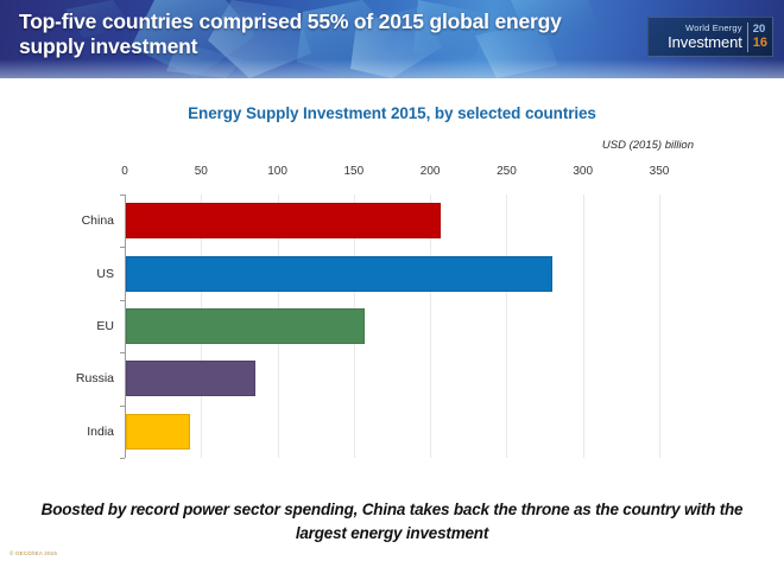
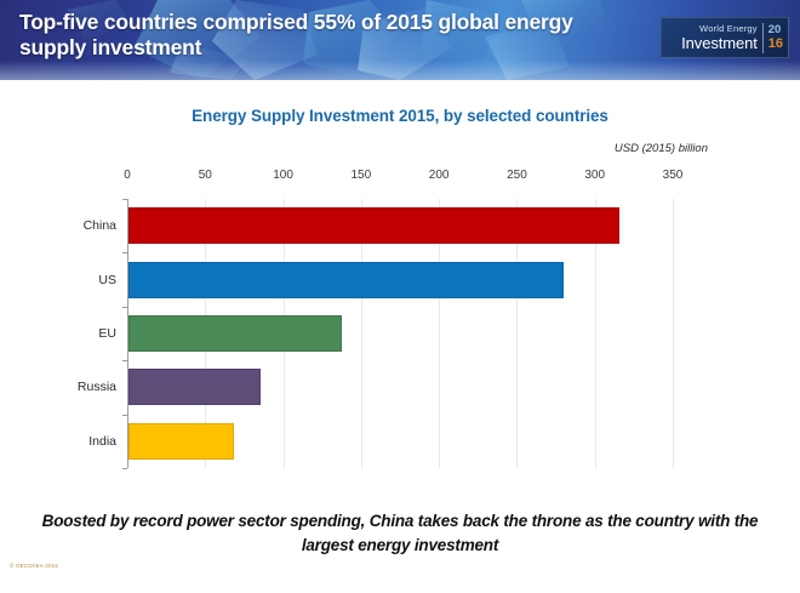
China: 206 -> 315
EU: 156 -> 137
India: 42 -> 68
